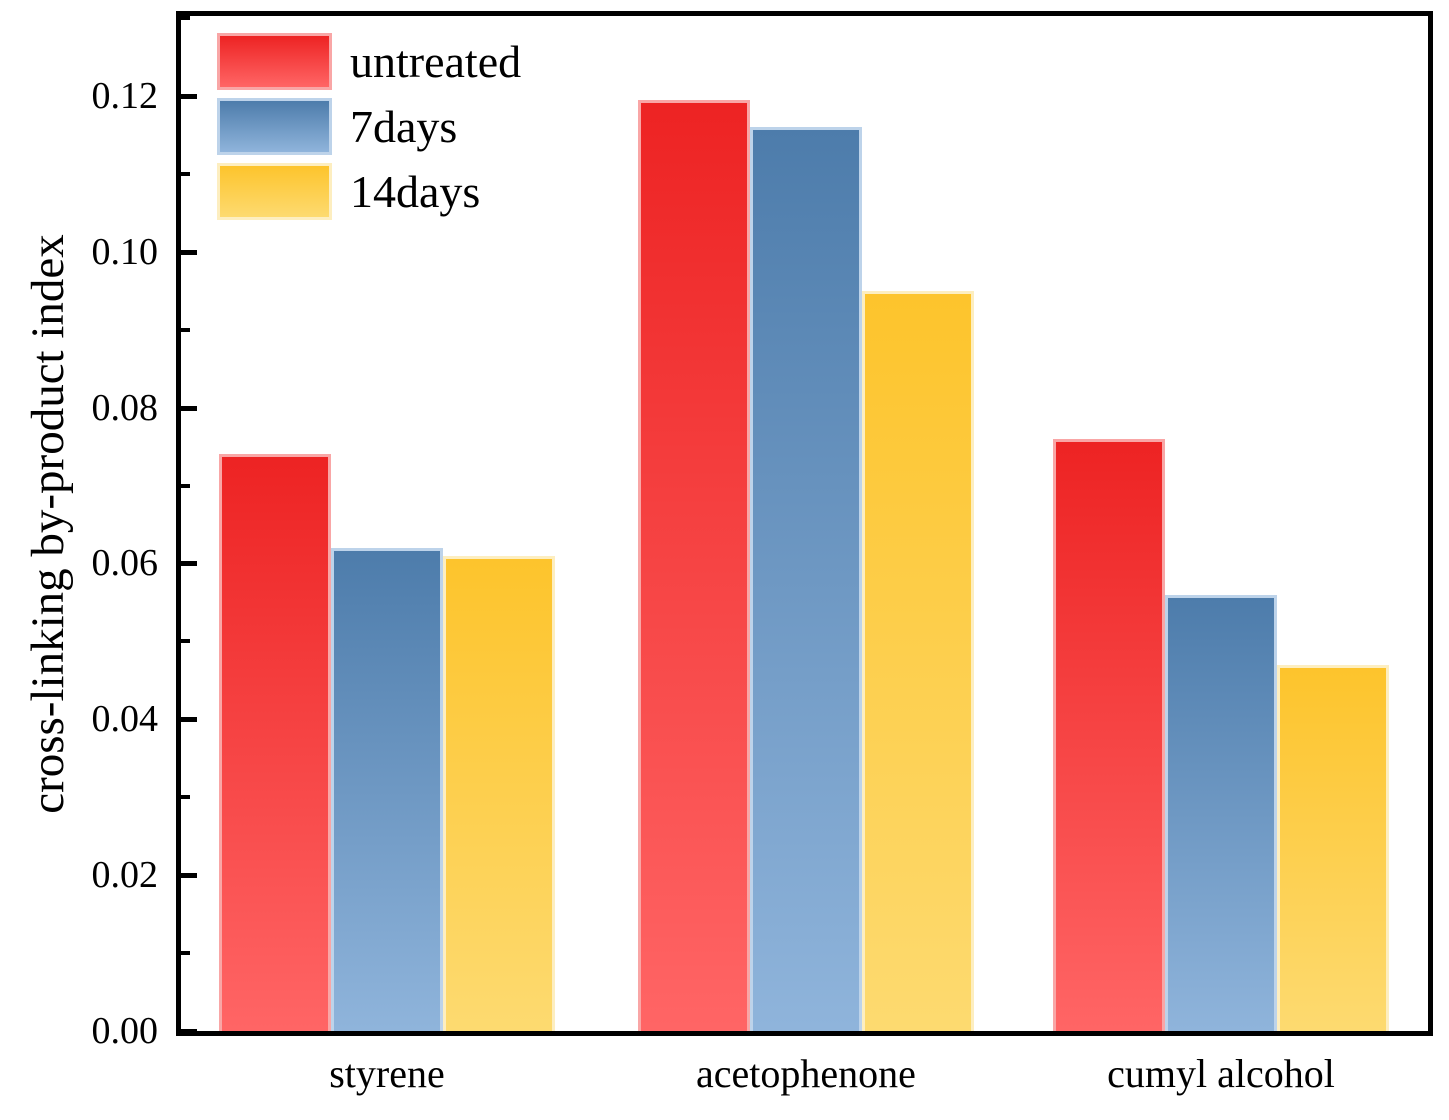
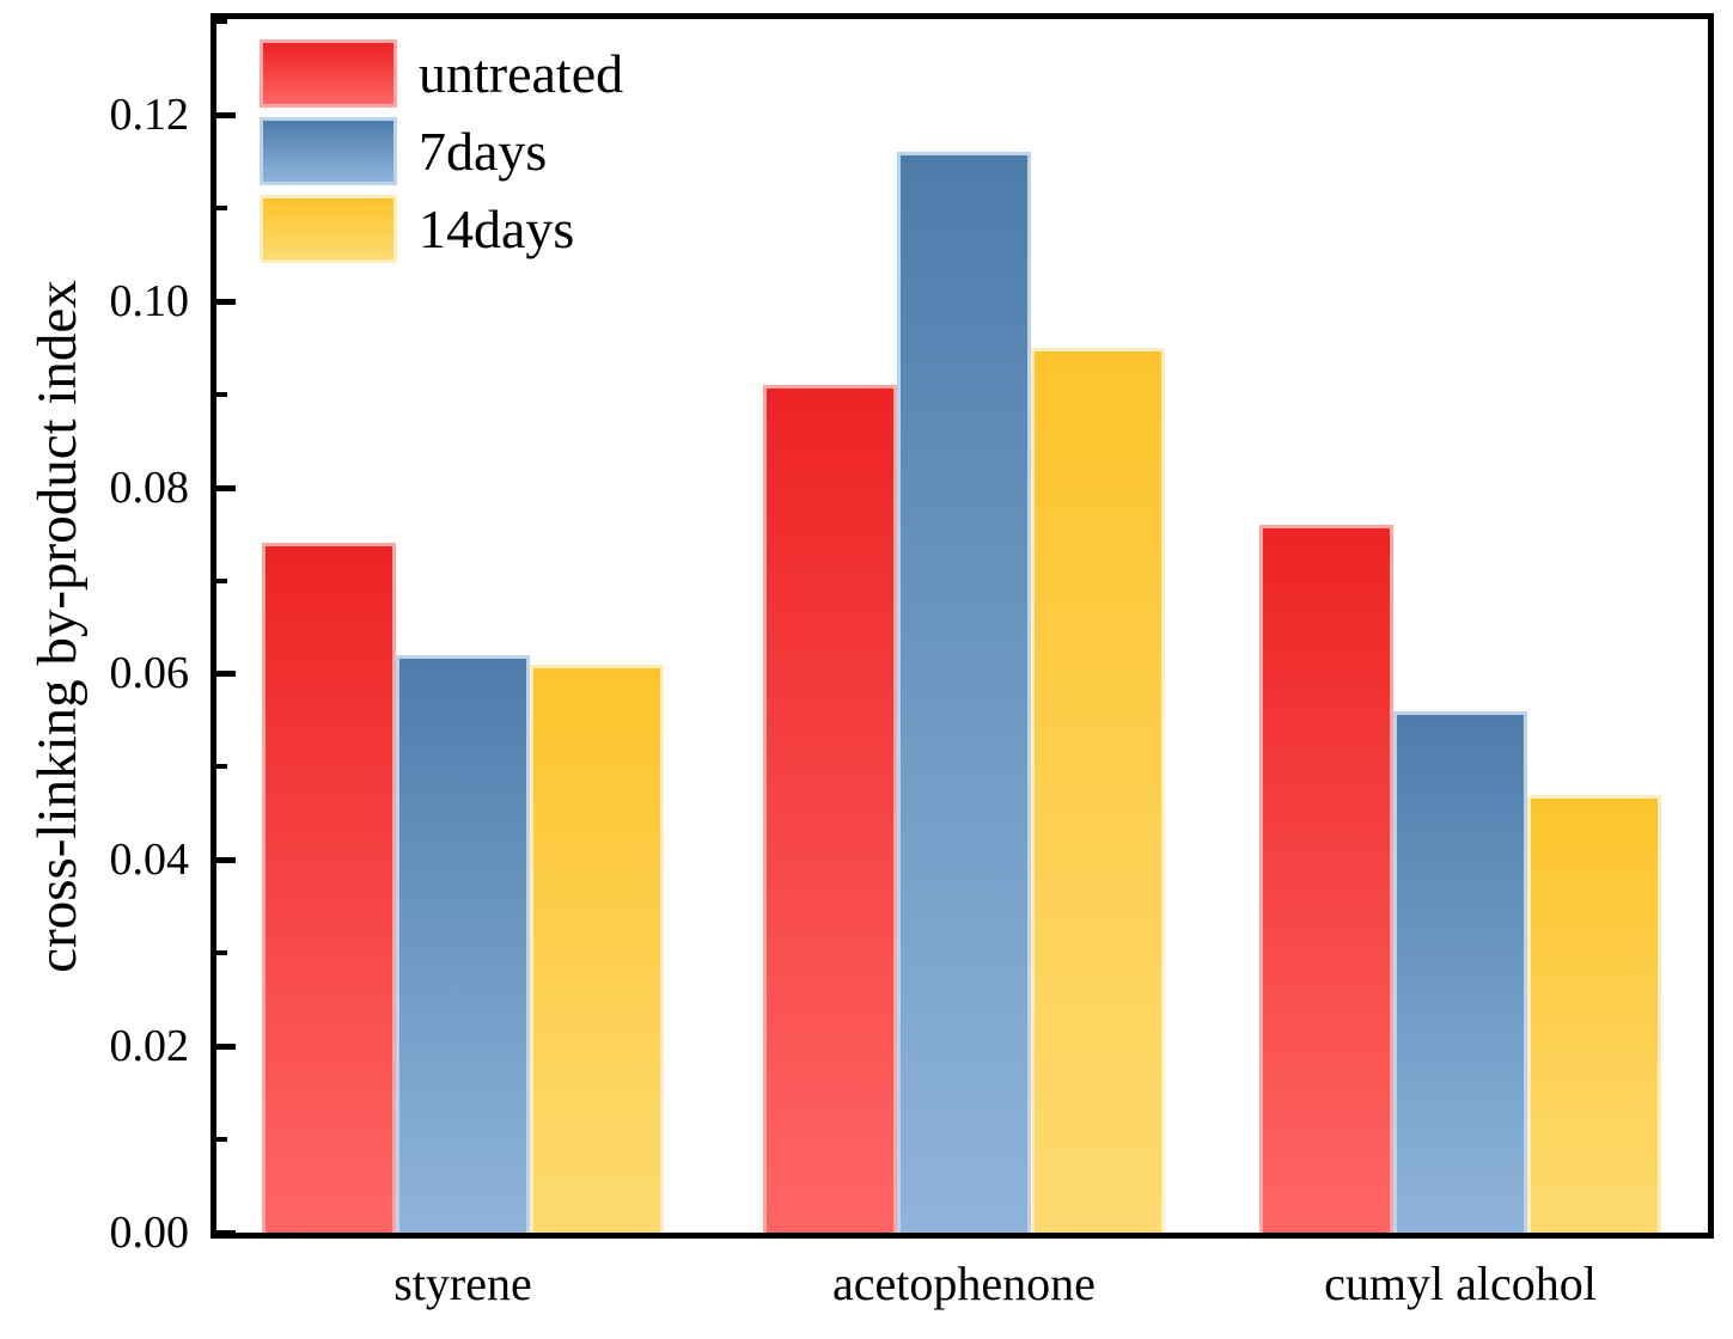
untreated/acetophenone: 0.119 -> 0.091
